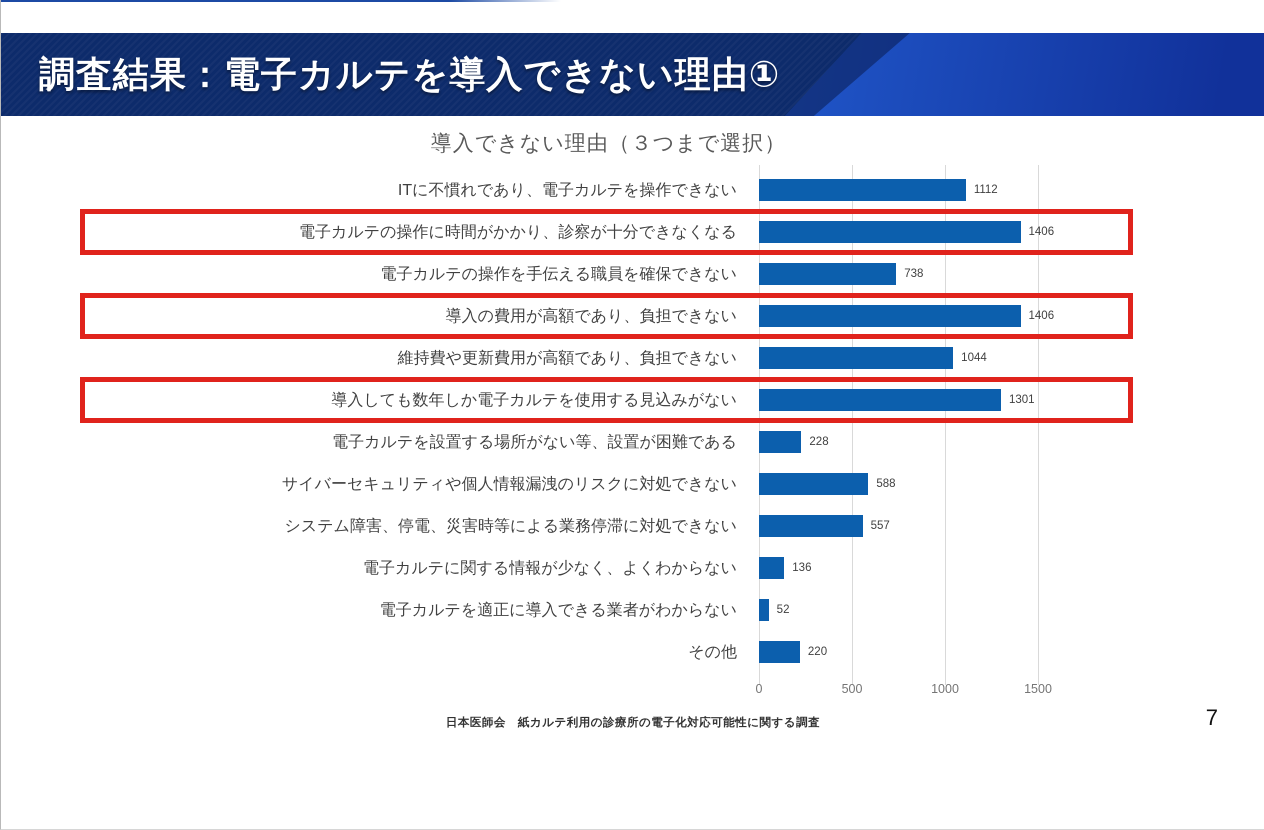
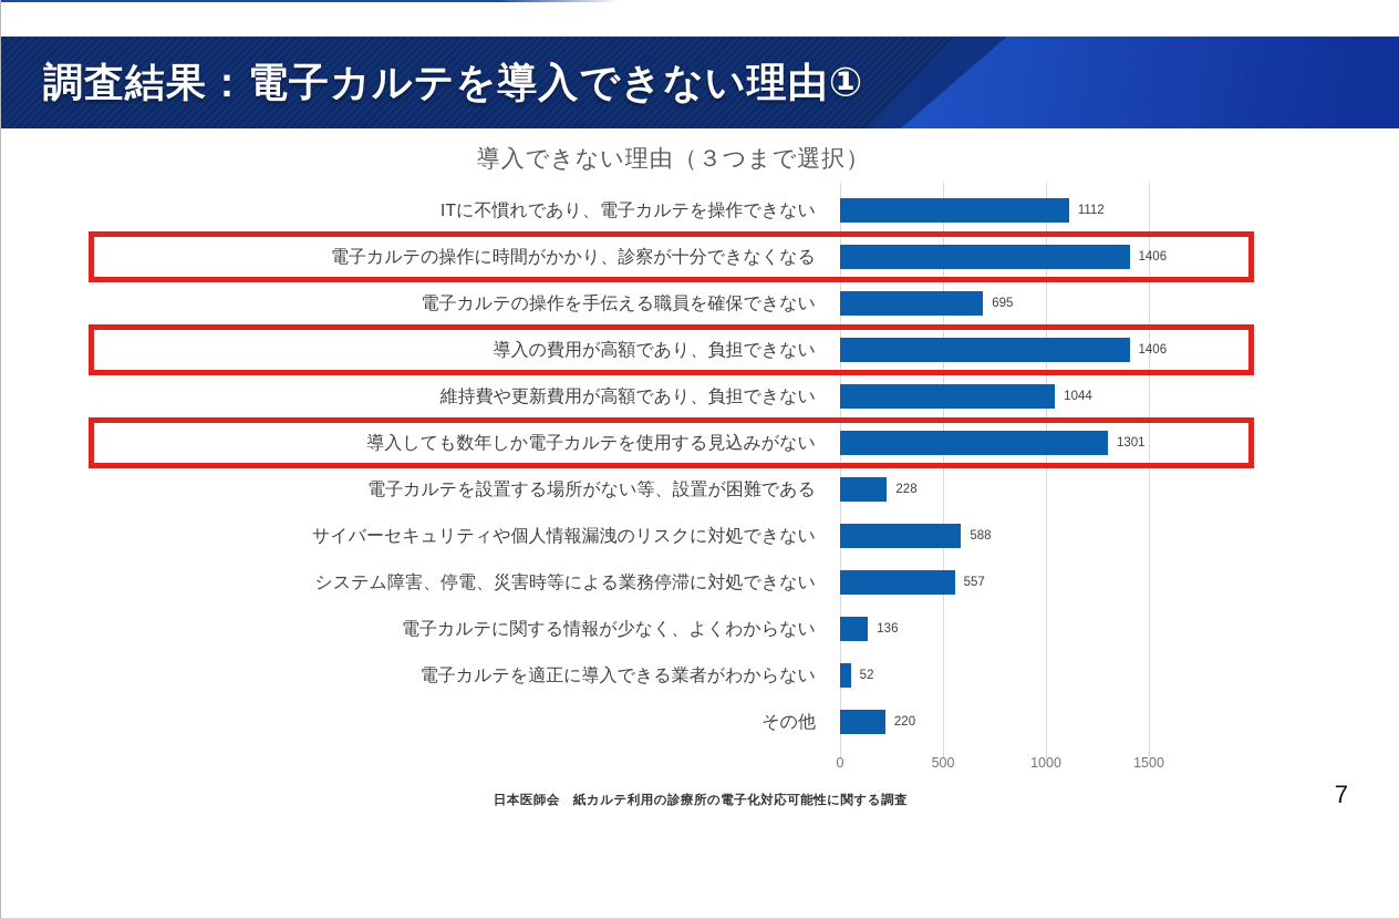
電子カルテの操作を手伝える職員を確保できない: 738 -> 695
